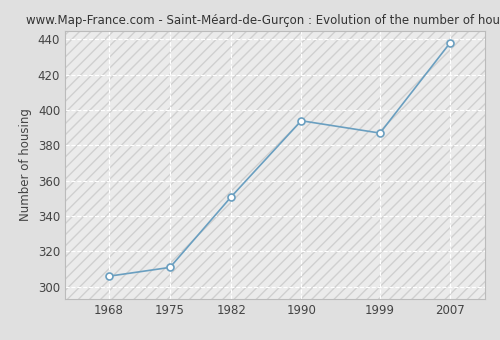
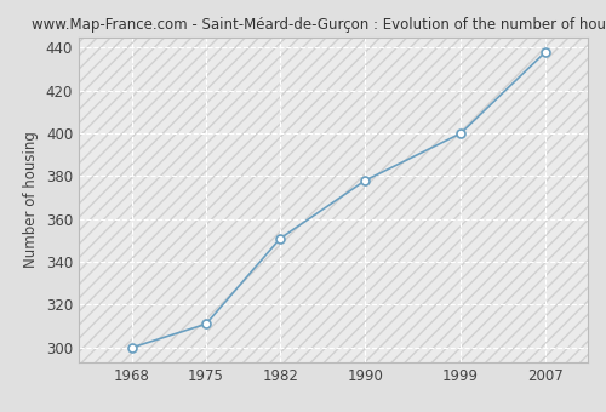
1968: 306 -> 300
1990: 394 -> 378
1999: 387 -> 400
